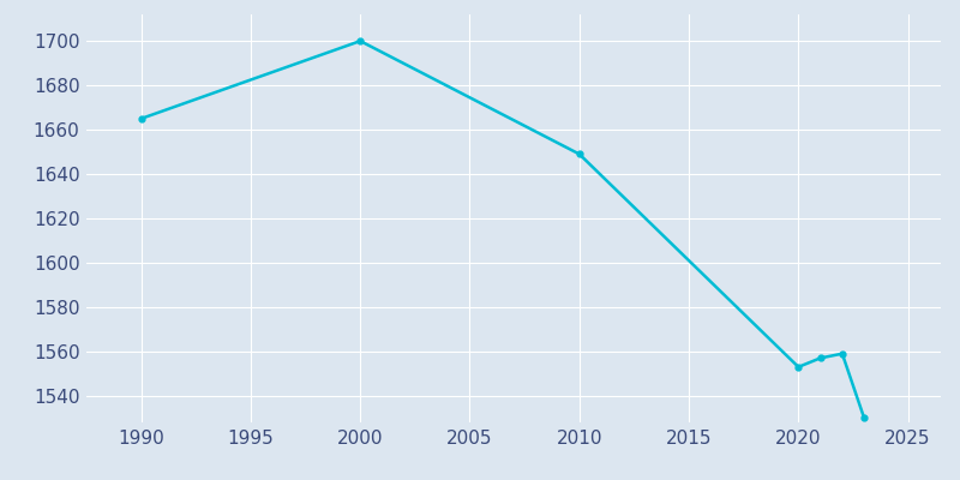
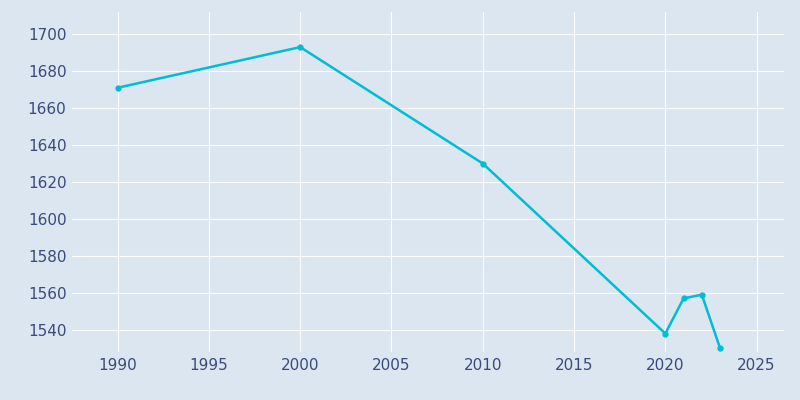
1990: 1665 -> 1671
2000: 1700 -> 1693
2010: 1649 -> 1630
2020: 1553 -> 1538
